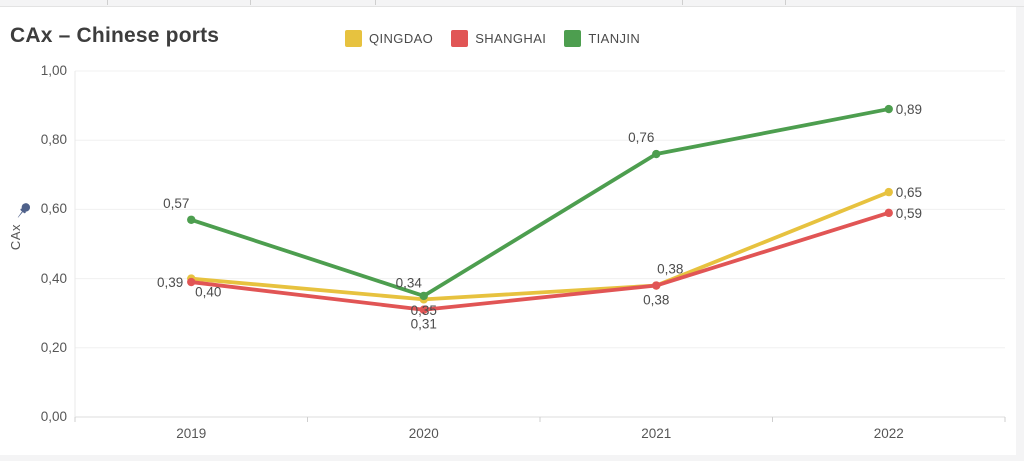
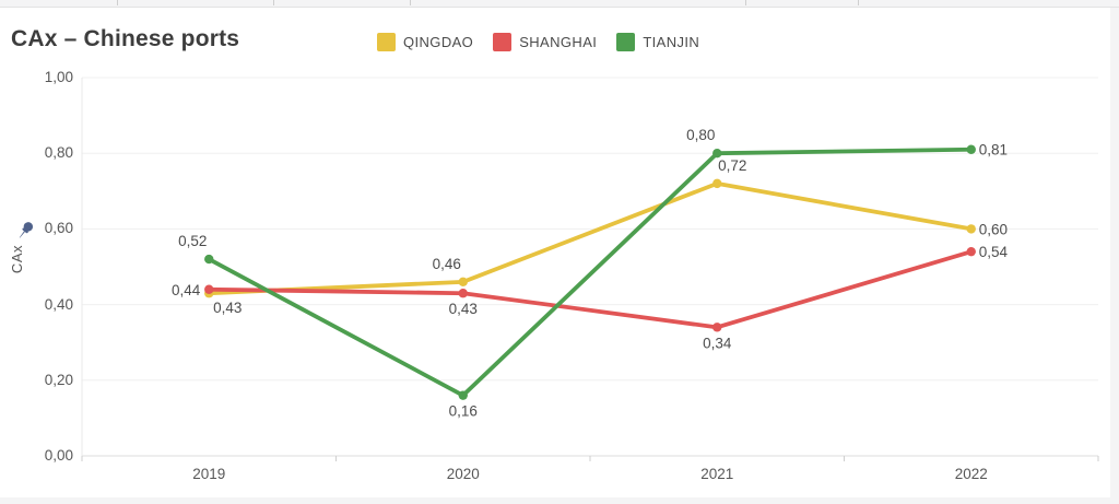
QINGDAO/2019: 0,40 -> 0,43
SHANGHAI/2019: 0,39 -> 0,44
TIANJIN/2019: 0,57 -> 0,52
QINGDAO/2020: 0,34 -> 0,46
SHANGHAI/2020: 0,31 -> 0,43
TIANJIN/2020: 0,35 -> 0,16
QINGDAO/2021: 0,38 -> 0,72
SHANGHAI/2021: 0,38 -> 0,34
TIANJIN/2021: 0,76 -> 0,80
QINGDAO/2022: 0,65 -> 0,60
SHANGHAI/2022: 0,59 -> 0,54
TIANJIN/2022: 0,89 -> 0,81
